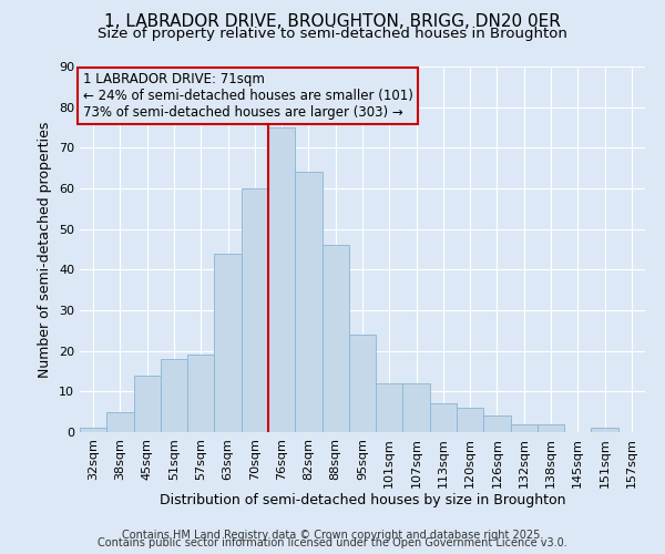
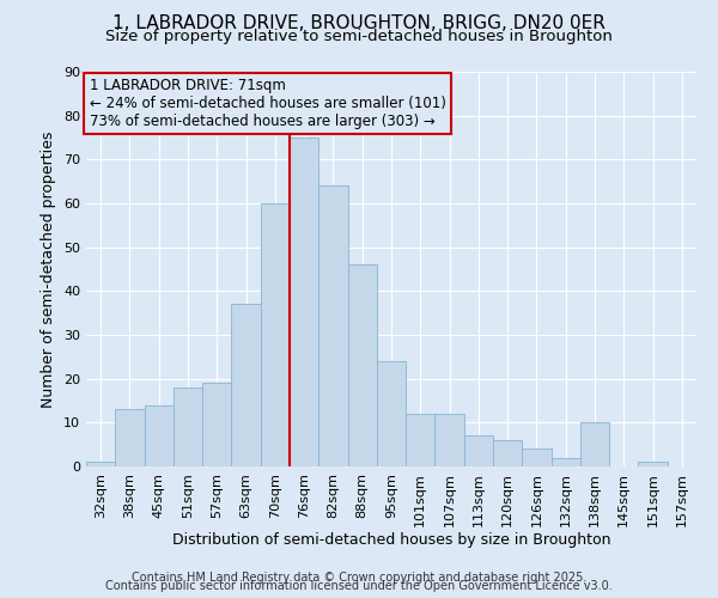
38sqm: 5 -> 13
63sqm: 44 -> 37
138sqm: 2 -> 10
